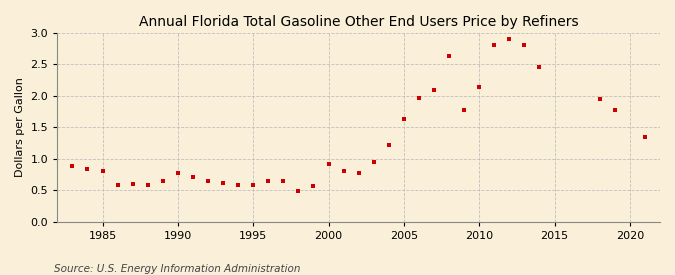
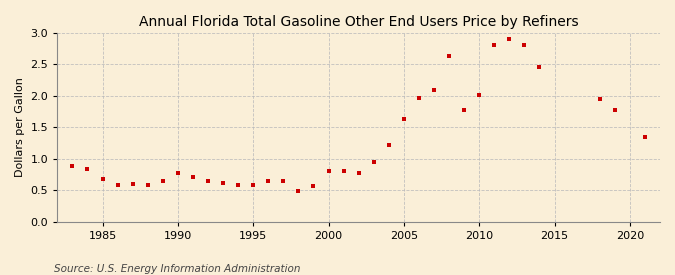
1985: 0.81 -> 0.68
2000: 0.91 -> 0.80
2010: 2.14 -> 2.02
